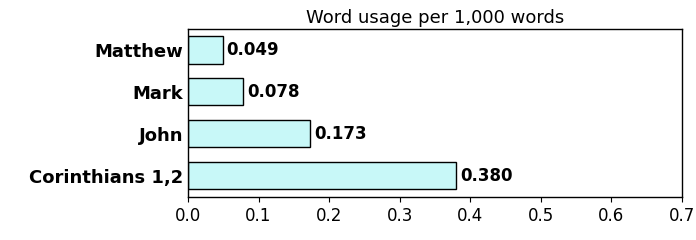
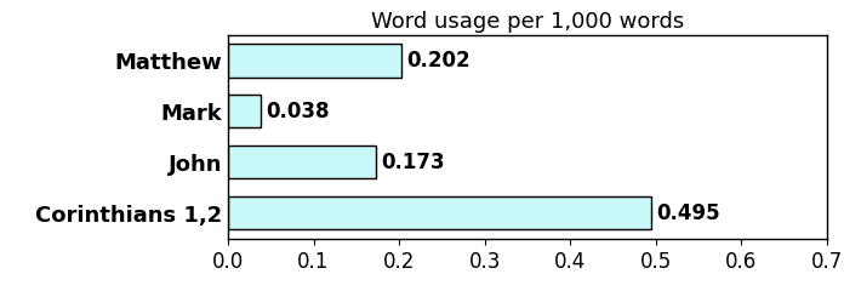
Matthew: 0.049 -> 0.202
Mark: 0.078 -> 0.038
Corinthians 1,2: 0.380 -> 0.495
